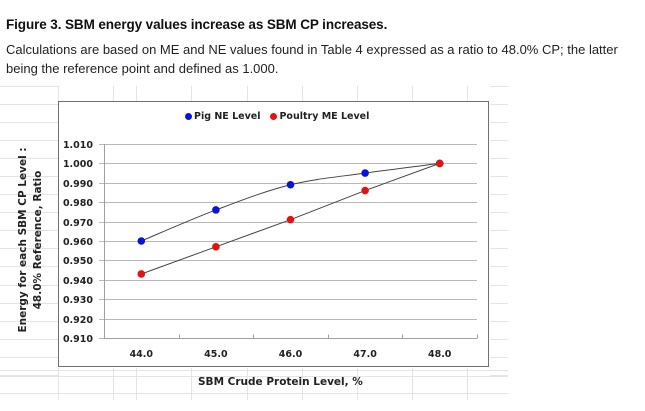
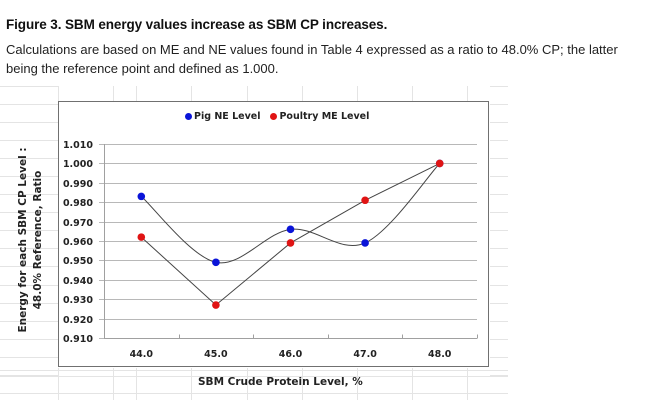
Pig NE Level/44.0: 0.960 -> 0.983
Poultry ME Level/44.0: 0.943 -> 0.962
Pig NE Level/45.0: 0.976 -> 0.949
Poultry ME Level/45.0: 0.957 -> 0.927
Pig NE Level/46.0: 0.989 -> 0.966
Poultry ME Level/46.0: 0.971 -> 0.959
Pig NE Level/47.0: 0.995 -> 0.959
Poultry ME Level/47.0: 0.986 -> 0.981
